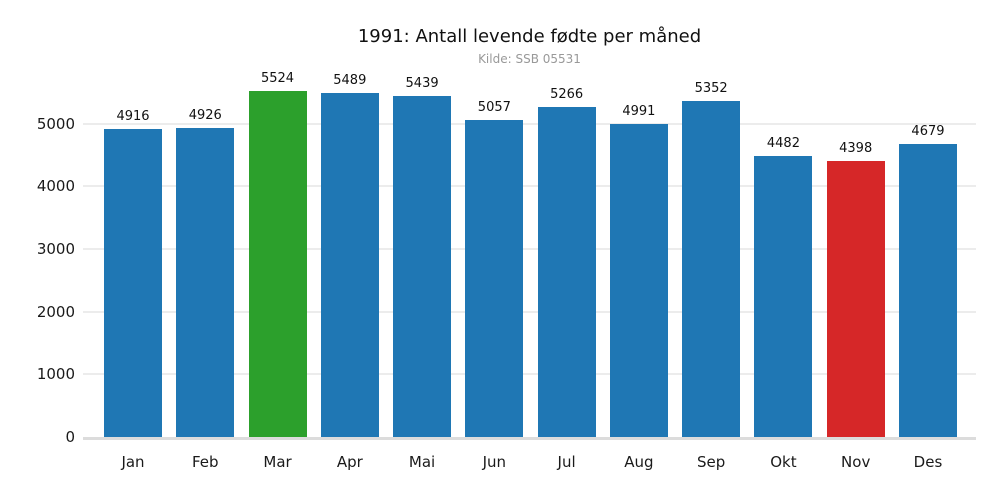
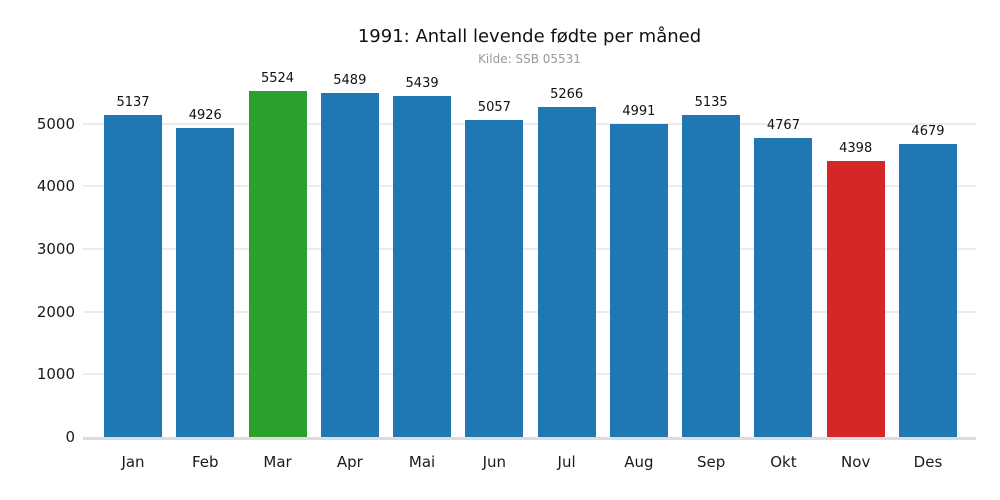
Jan: 4916 -> 5137
Sep: 5352 -> 5135
Okt: 4482 -> 4767
